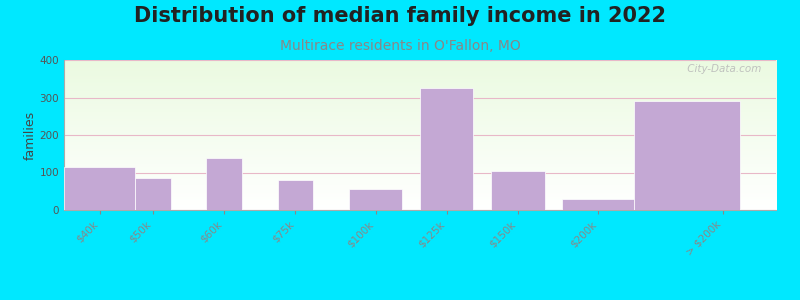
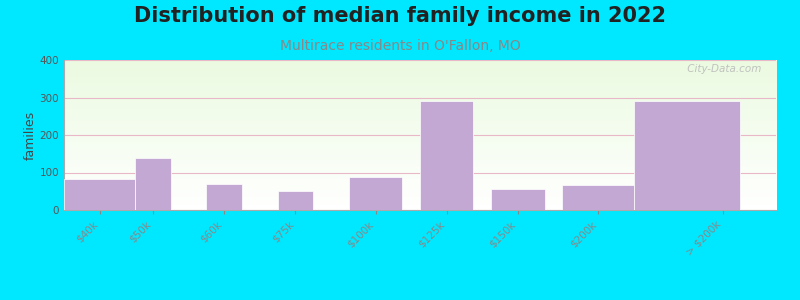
$40k: 115 -> 82
$50k: 85 -> 138
$60k: 140 -> 70
$75k: 80 -> 50
$100k: 55 -> 87
$125k: 325 -> 290
$150k: 105 -> 55
$200k: 30 -> 67
